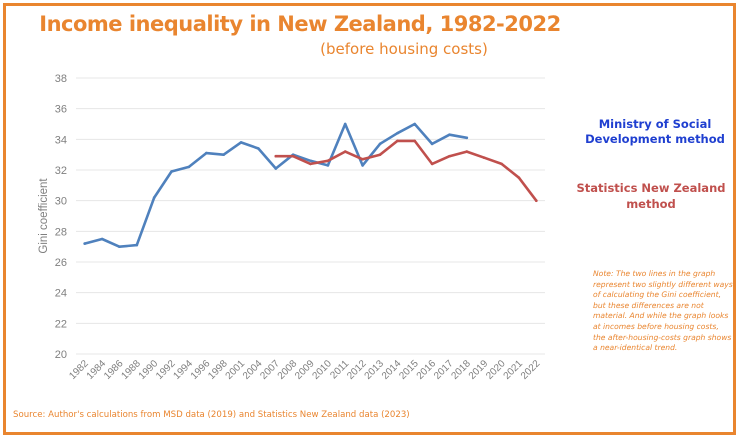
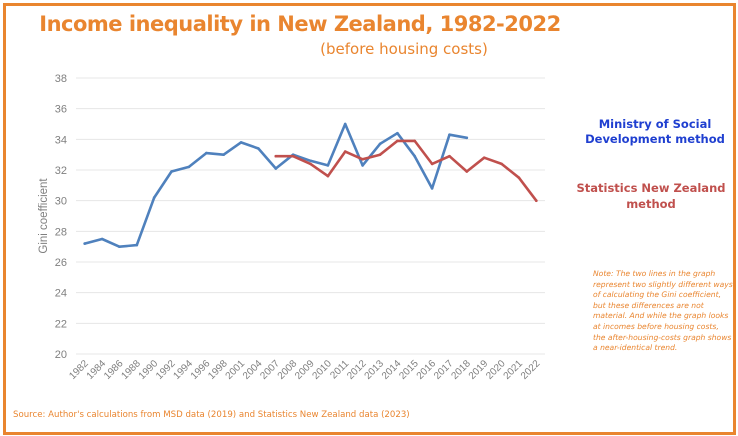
Statistics New Zealand method/2010: 32.6 -> 31.6
Ministry of Social Development method/2015: 35.0 -> 32.9
Ministry of Social Development method/2016: 33.7 -> 30.8
Statistics New Zealand method/2018: 33.2 -> 31.9
